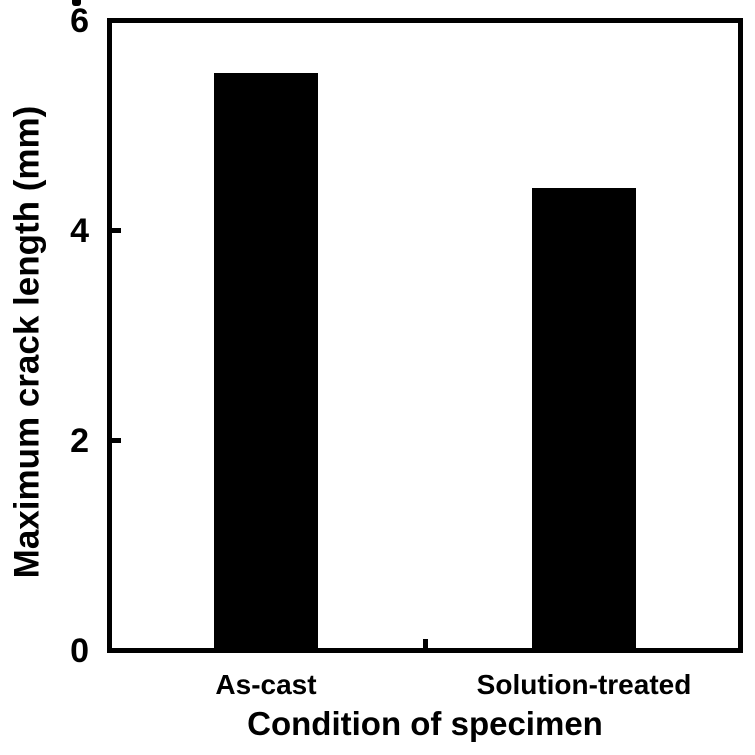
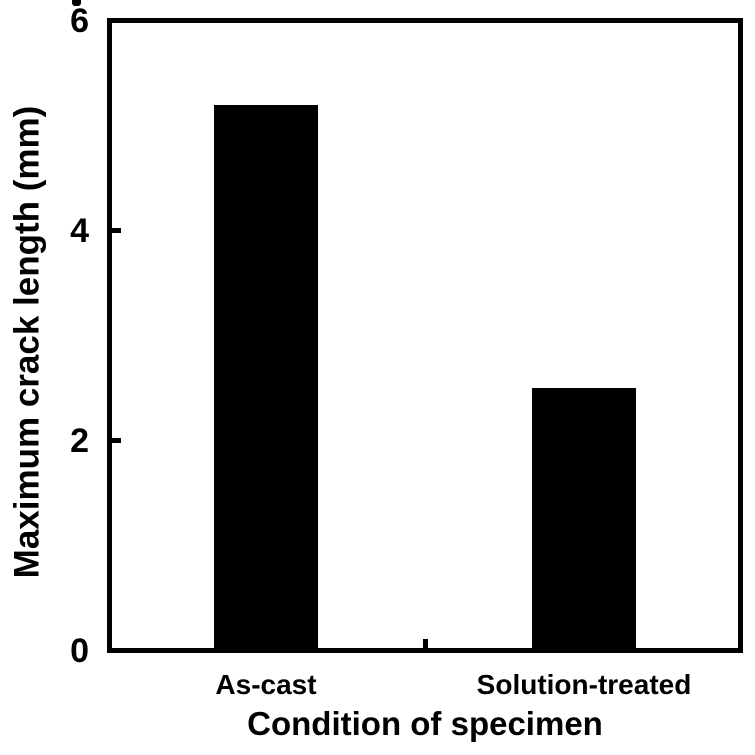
As-cast: 5.5 -> 5.2
Solution-treated: 4.4 -> 2.5
